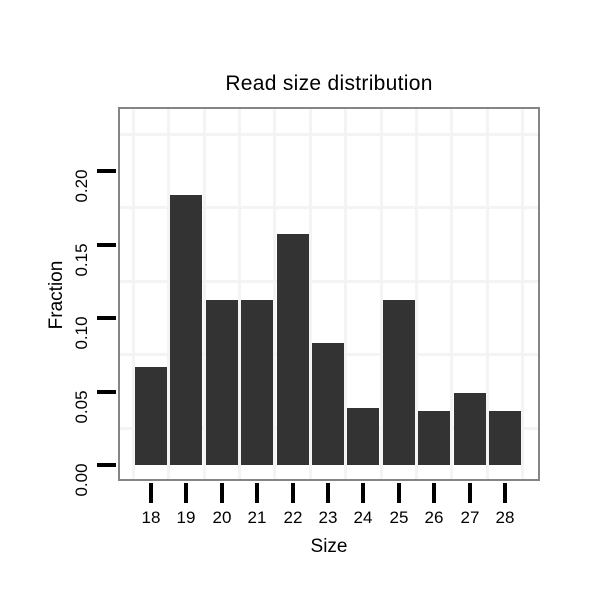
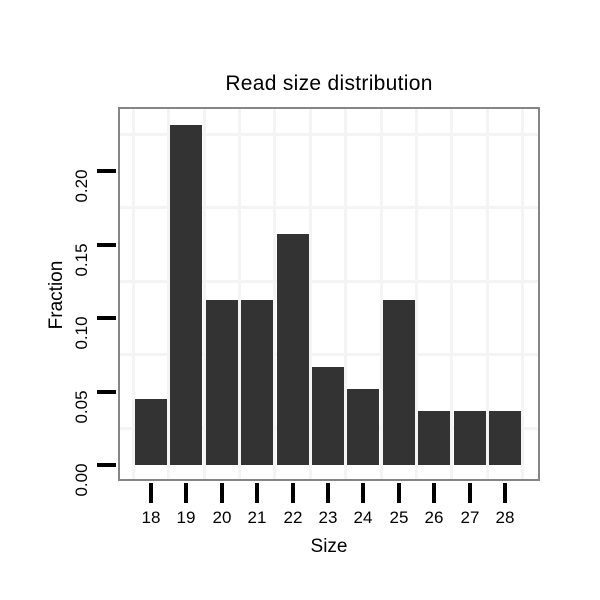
18: 0.067 -> 0.045
19: 0.184 -> 0.231
23: 0.083 -> 0.067
24: 0.039 -> 0.052
27: 0.049 -> 0.037
